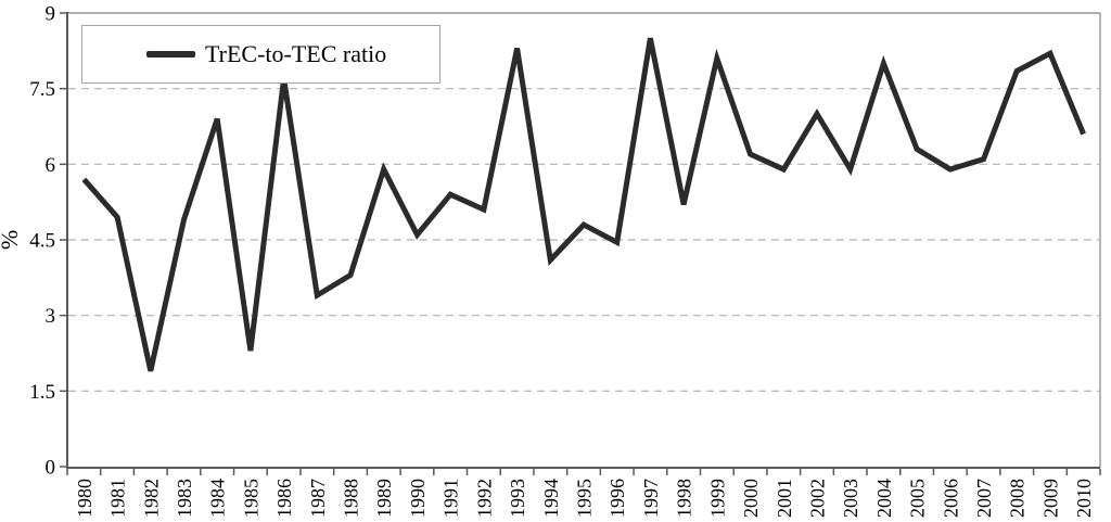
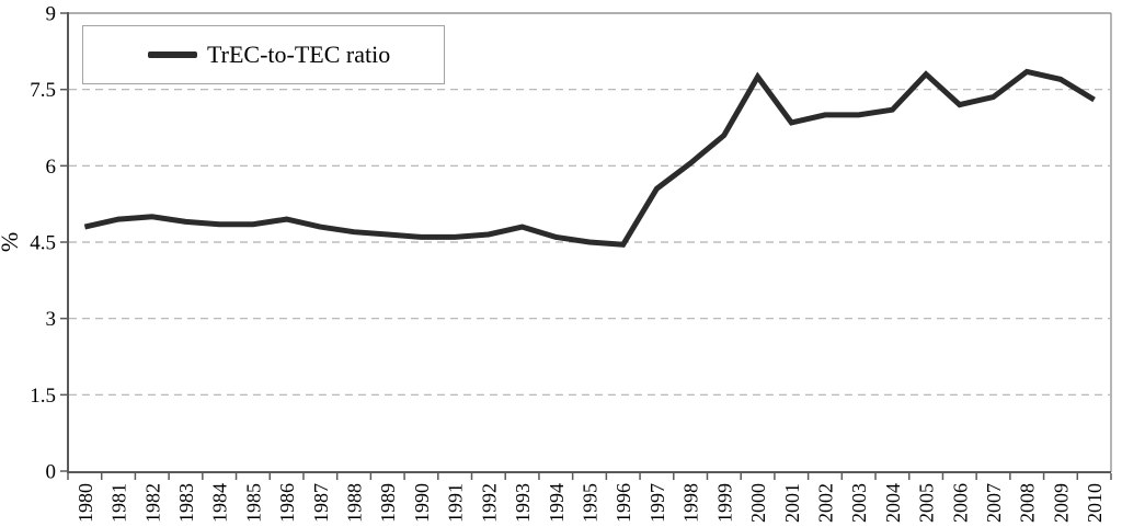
1980: 5.7 -> 4.8
1982: 1.9 -> 5.0
1984: 6.9 -> 4.8
1985: 2.3 -> 4.8
1986: 7.7 -> 5.0
1987: 3.4 -> 4.8
1988: 3.8 -> 4.7
1989: 5.9 -> 4.7
1991: 5.4 -> 4.6
1992: 5.1 -> 4.7
1993: 8.3 -> 4.8
1994: 4.1 -> 4.6
1995: 4.8 -> 4.5
1997: 8.5 -> 5.5
1998: 5.2 -> 6.0
1999: 8.1 -> 6.6
2000: 6.2 -> 7.8
2001: 5.9 -> 6.8
2003: 5.9 -> 7.0
2004: 8.0 -> 7.1
2005: 6.3 -> 7.8
2006: 5.9 -> 7.2
2007: 6.1 -> 7.3
2009: 8.2 -> 7.7
2010: 6.6 -> 7.3
